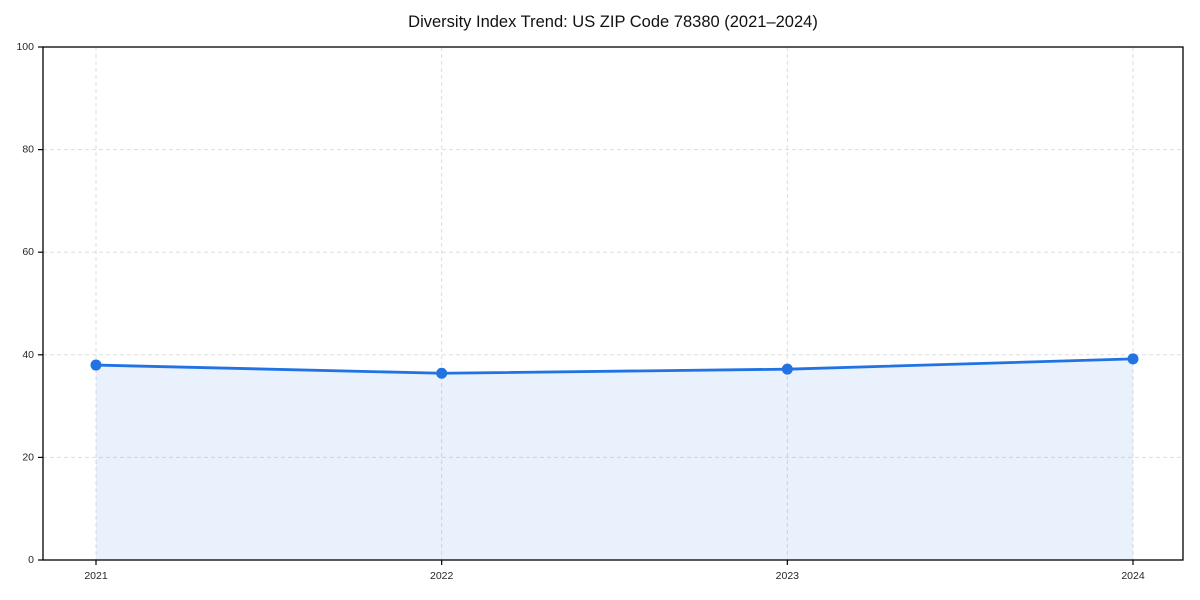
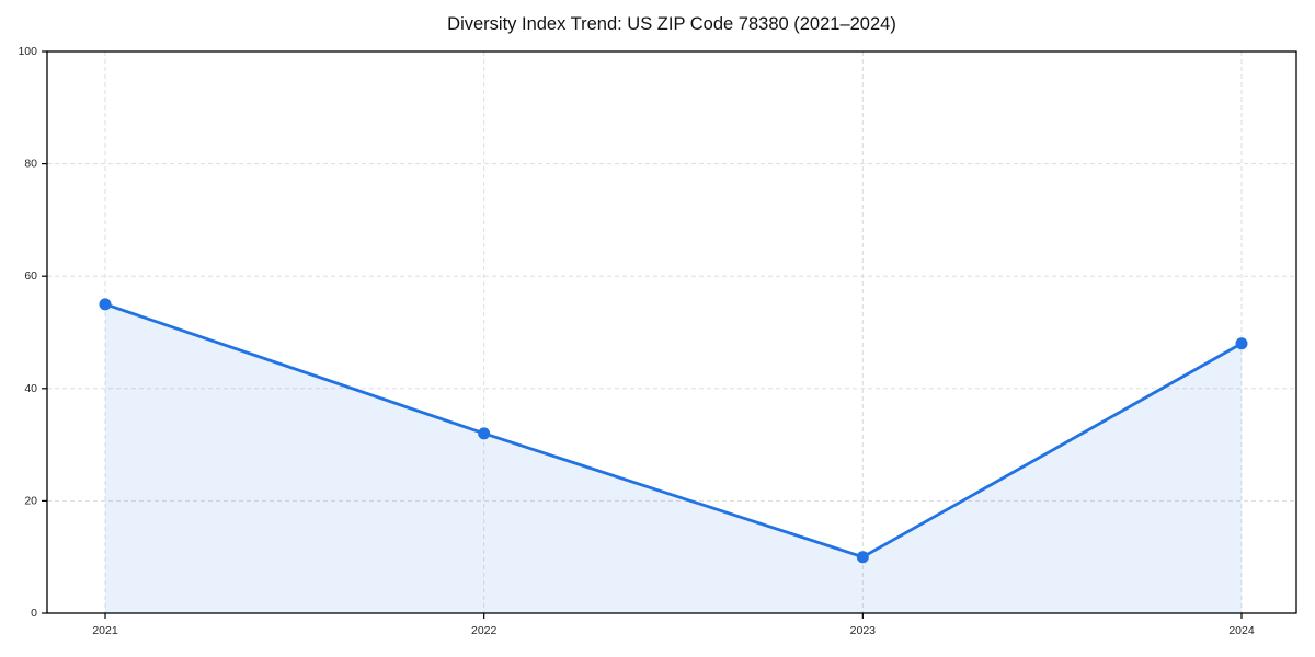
2021: 38 -> 55
2022: 36 -> 32
2023: 37 -> 10
2024: 39 -> 48
